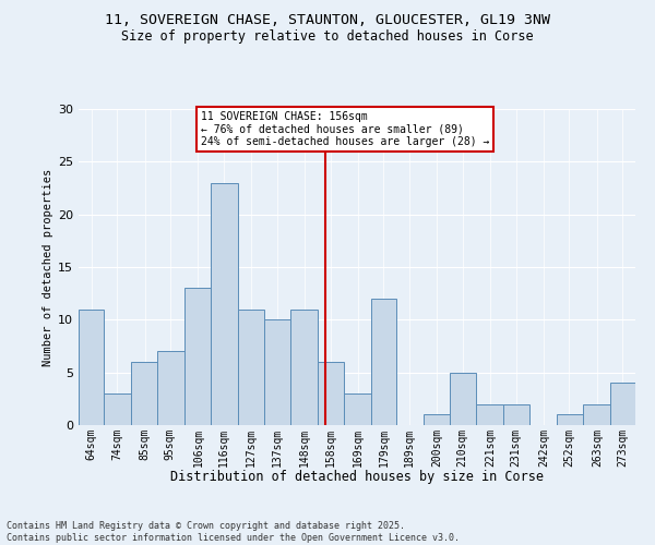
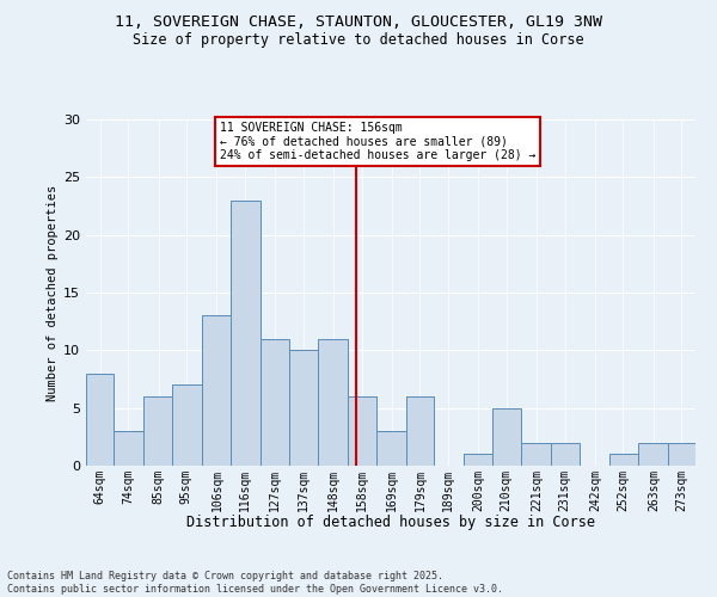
64sqm: 11 -> 8
179sqm: 12 -> 6
273sqm: 4 -> 2
